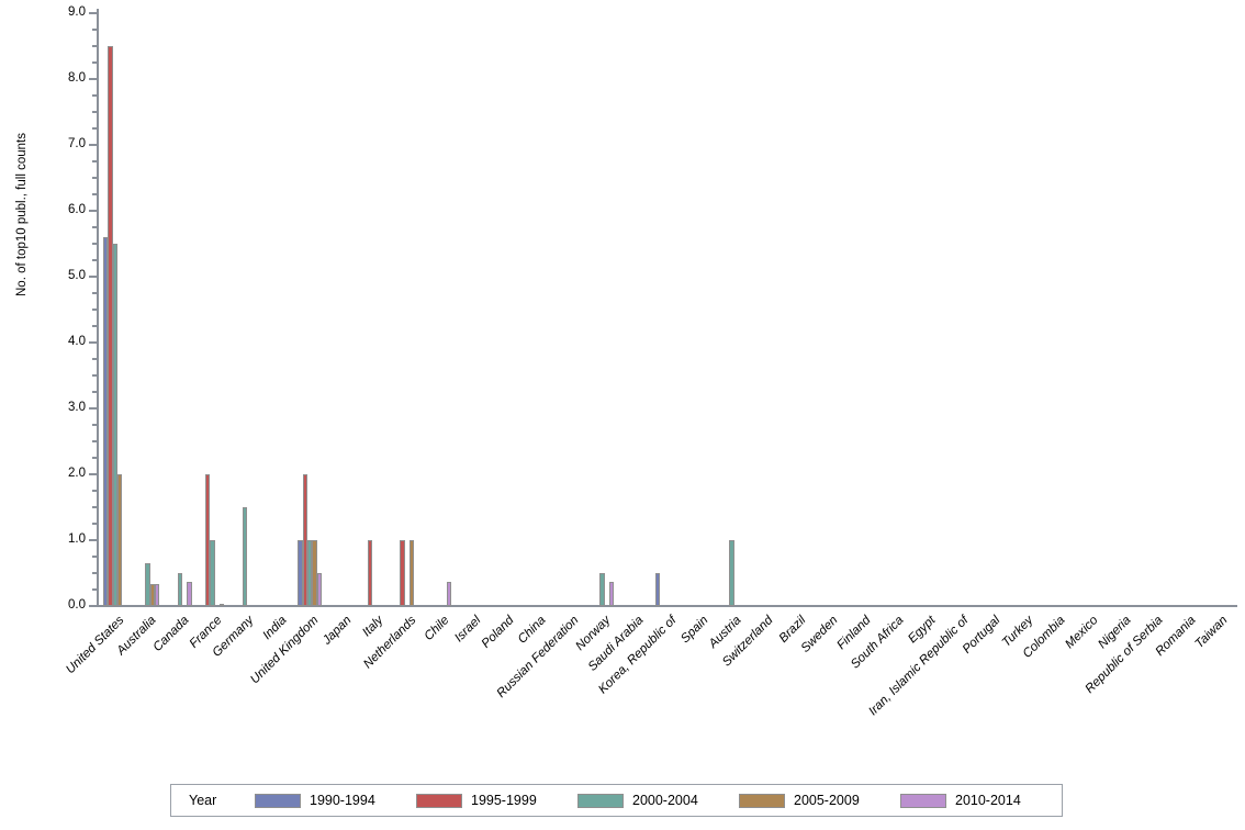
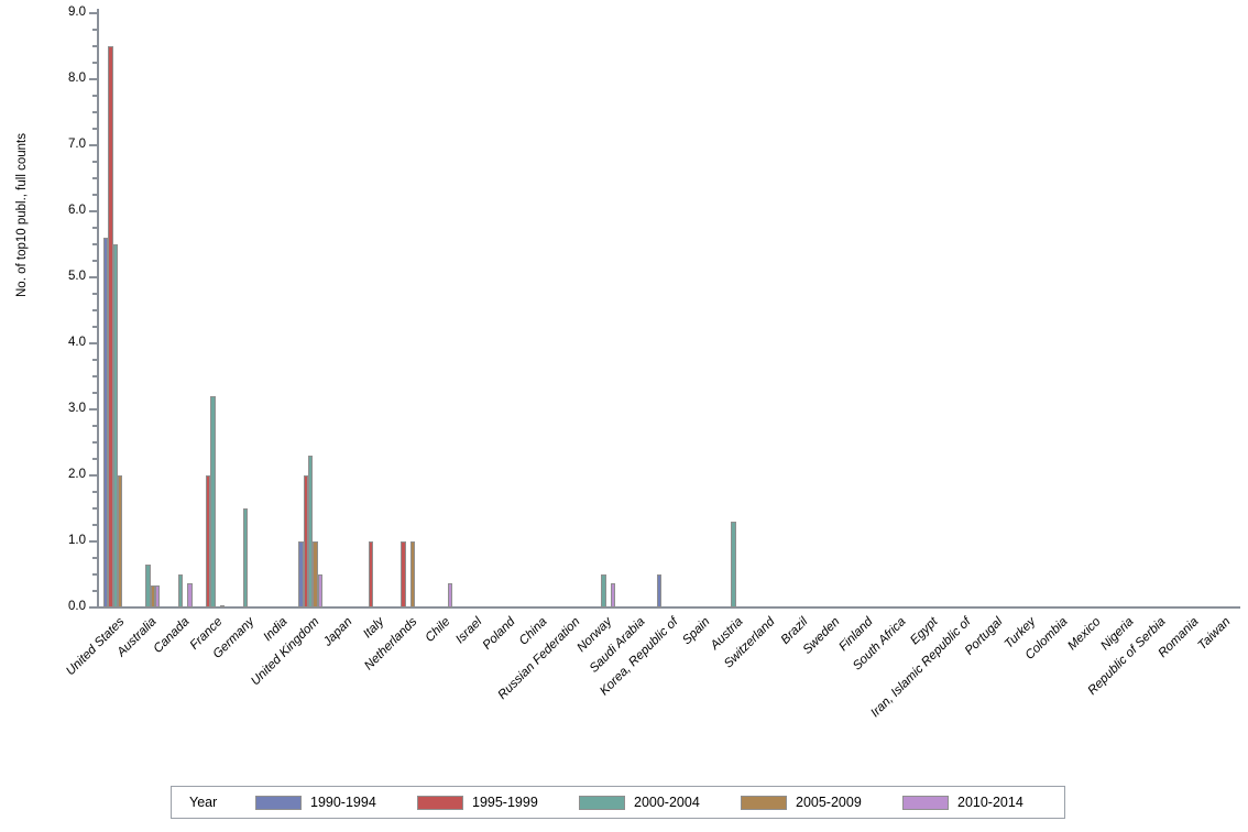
2000-2004/France: 1.0 -> 3.2
2000-2004/United Kingdom: 1.0 -> 2.3
2000-2004/Austria: 1.0 -> 1.3
